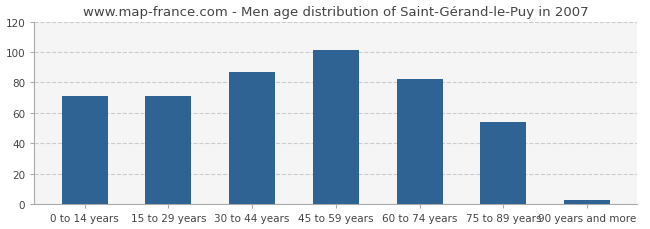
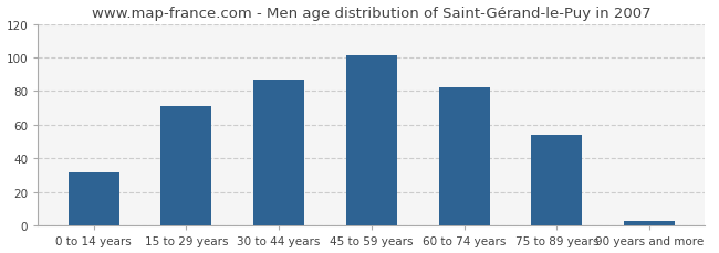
0 to 14 years: 71 -> 32
